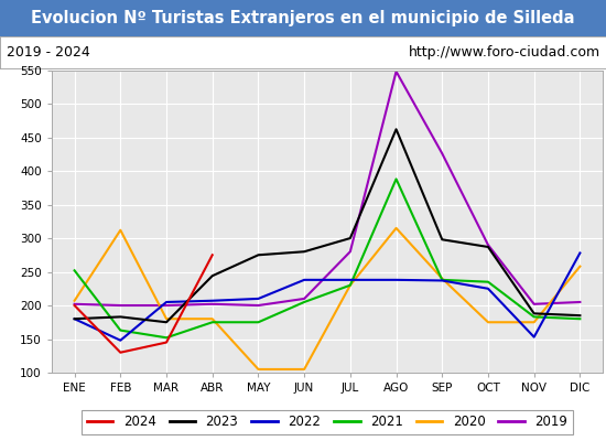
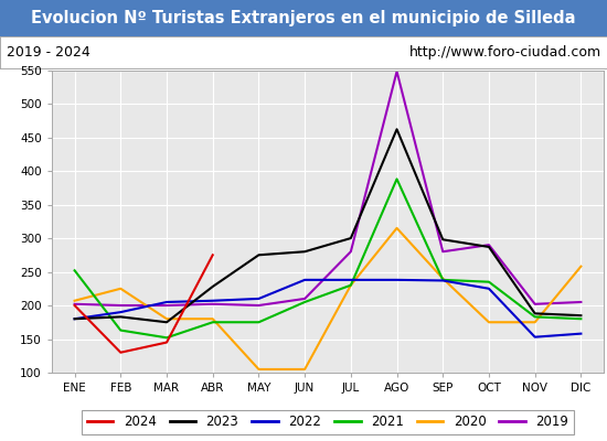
2022/FEB: 148 -> 190
2020/FEB: 312 -> 225
2023/ABR: 244 -> 228
2019/SEP: 426 -> 280
2022/DIC: 278 -> 158
